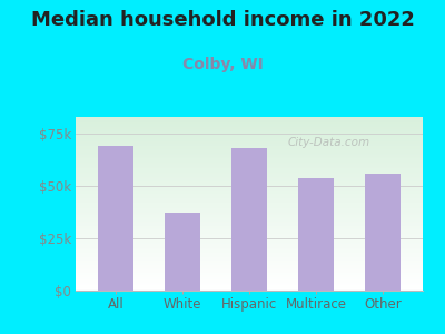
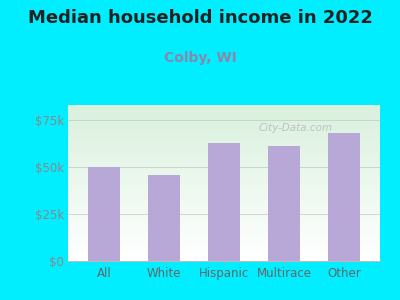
All: $69k -> $50k
White: $37k -> $46k
Hispanic: $68k -> $63k
Multirace: $54k -> $61k
Other: $56k -> $68k
